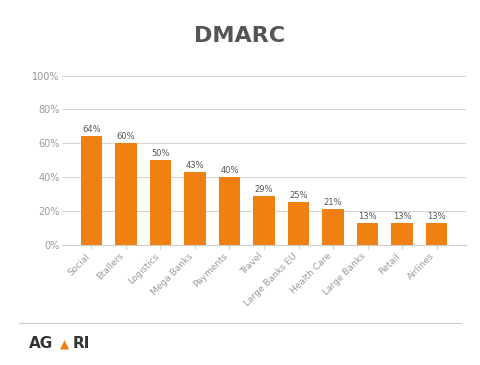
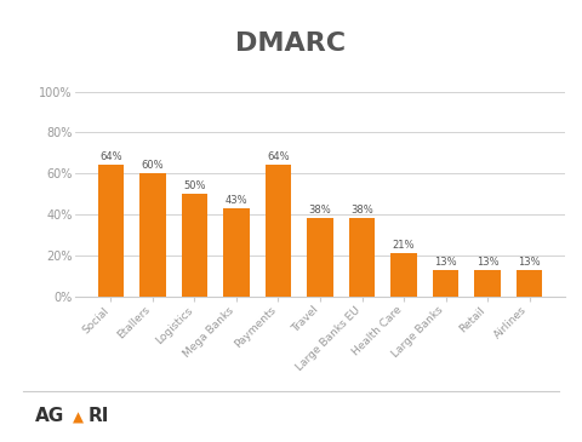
Payments: 40% -> 64%
Travel: 29% -> 38%
Large Banks EU: 25% -> 38%
